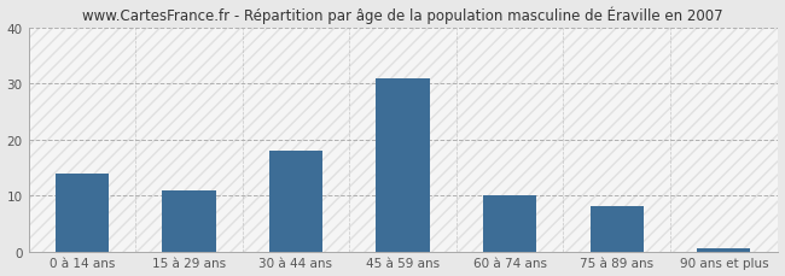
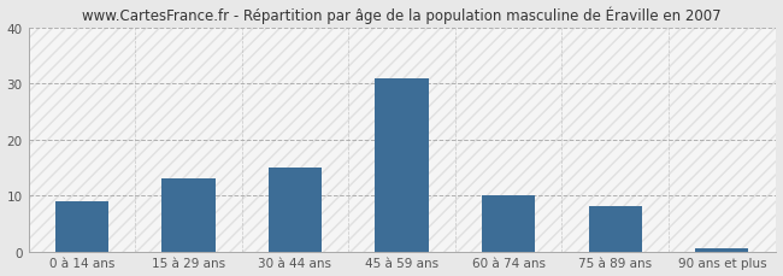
0 à 14 ans: 14.0 -> 9.0
15 à 29 ans: 11.0 -> 13.0
30 à 44 ans: 18.0 -> 15.0
